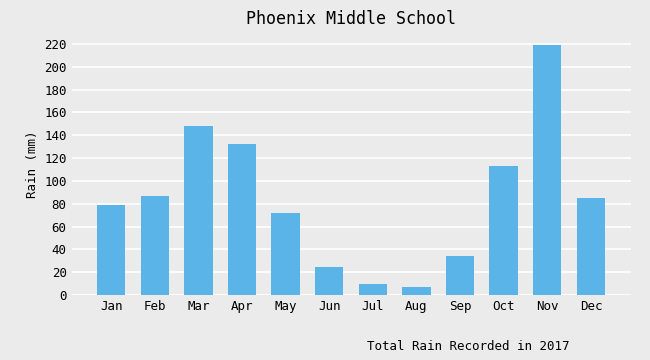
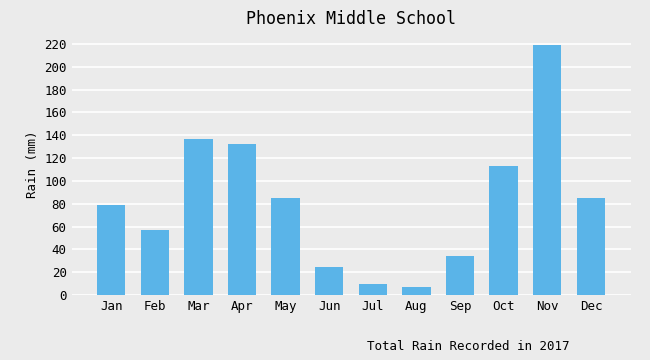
Feb: 87 -> 57
Mar: 148 -> 137
May: 72 -> 85
